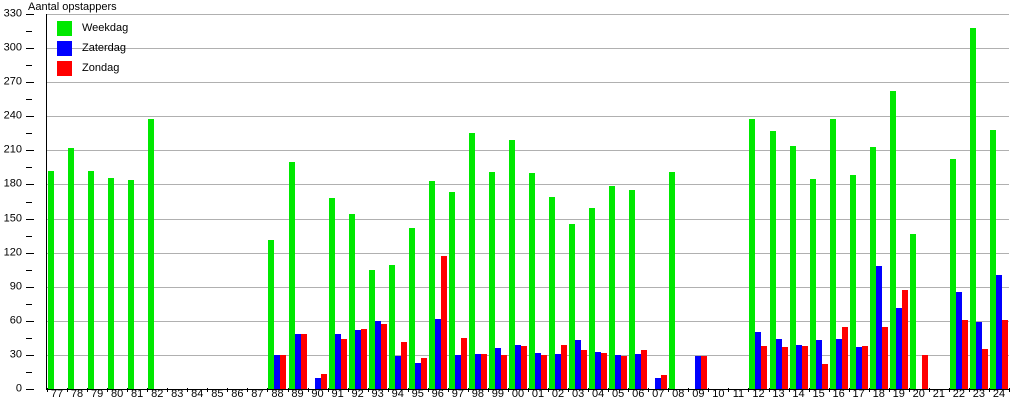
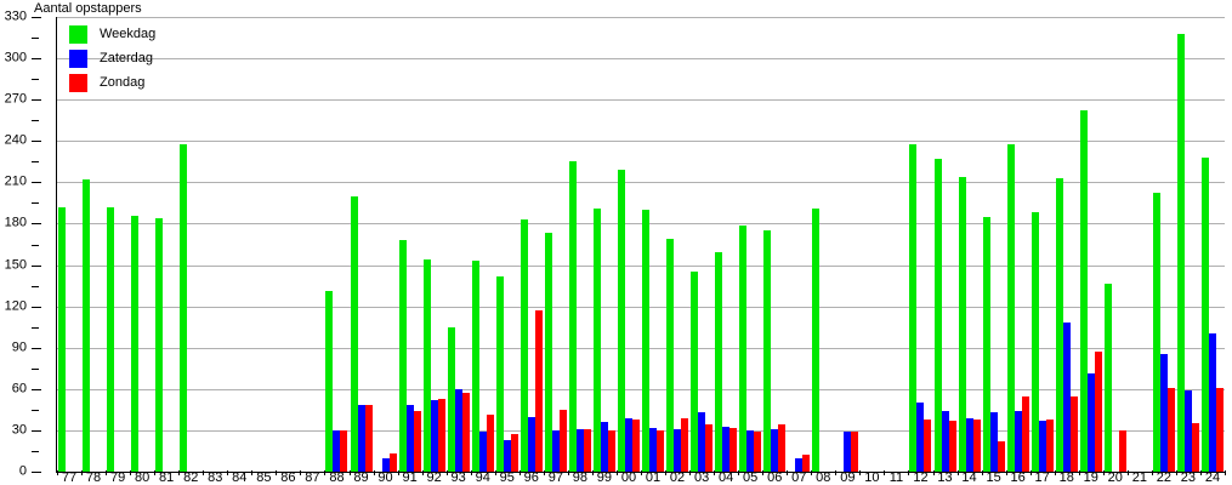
Weekdag/94: 109 -> 153
Zaterdag/96: 62 -> 40
